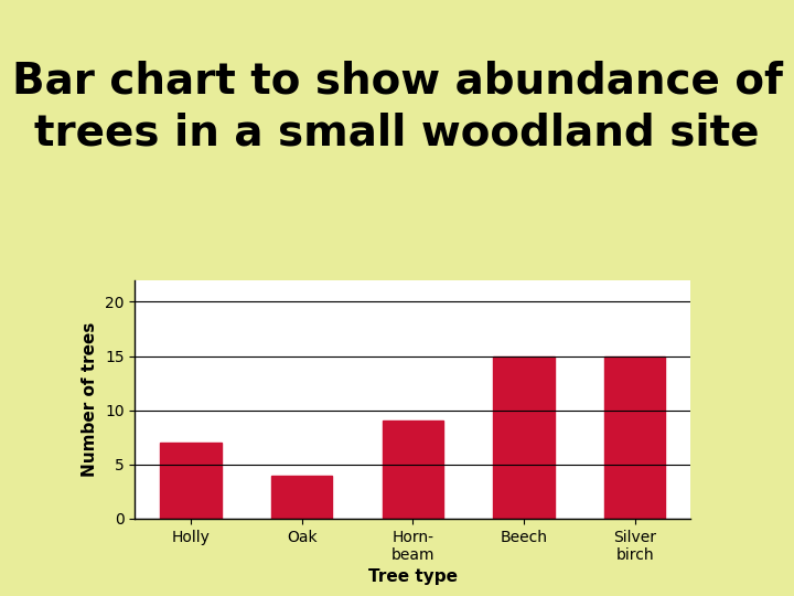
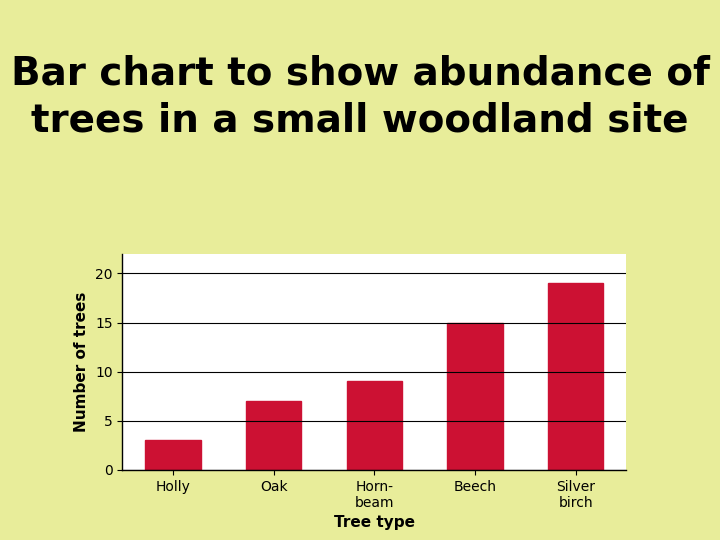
Holly: 7 -> 3
Oak: 4 -> 7
Silver birch: 15 -> 19
